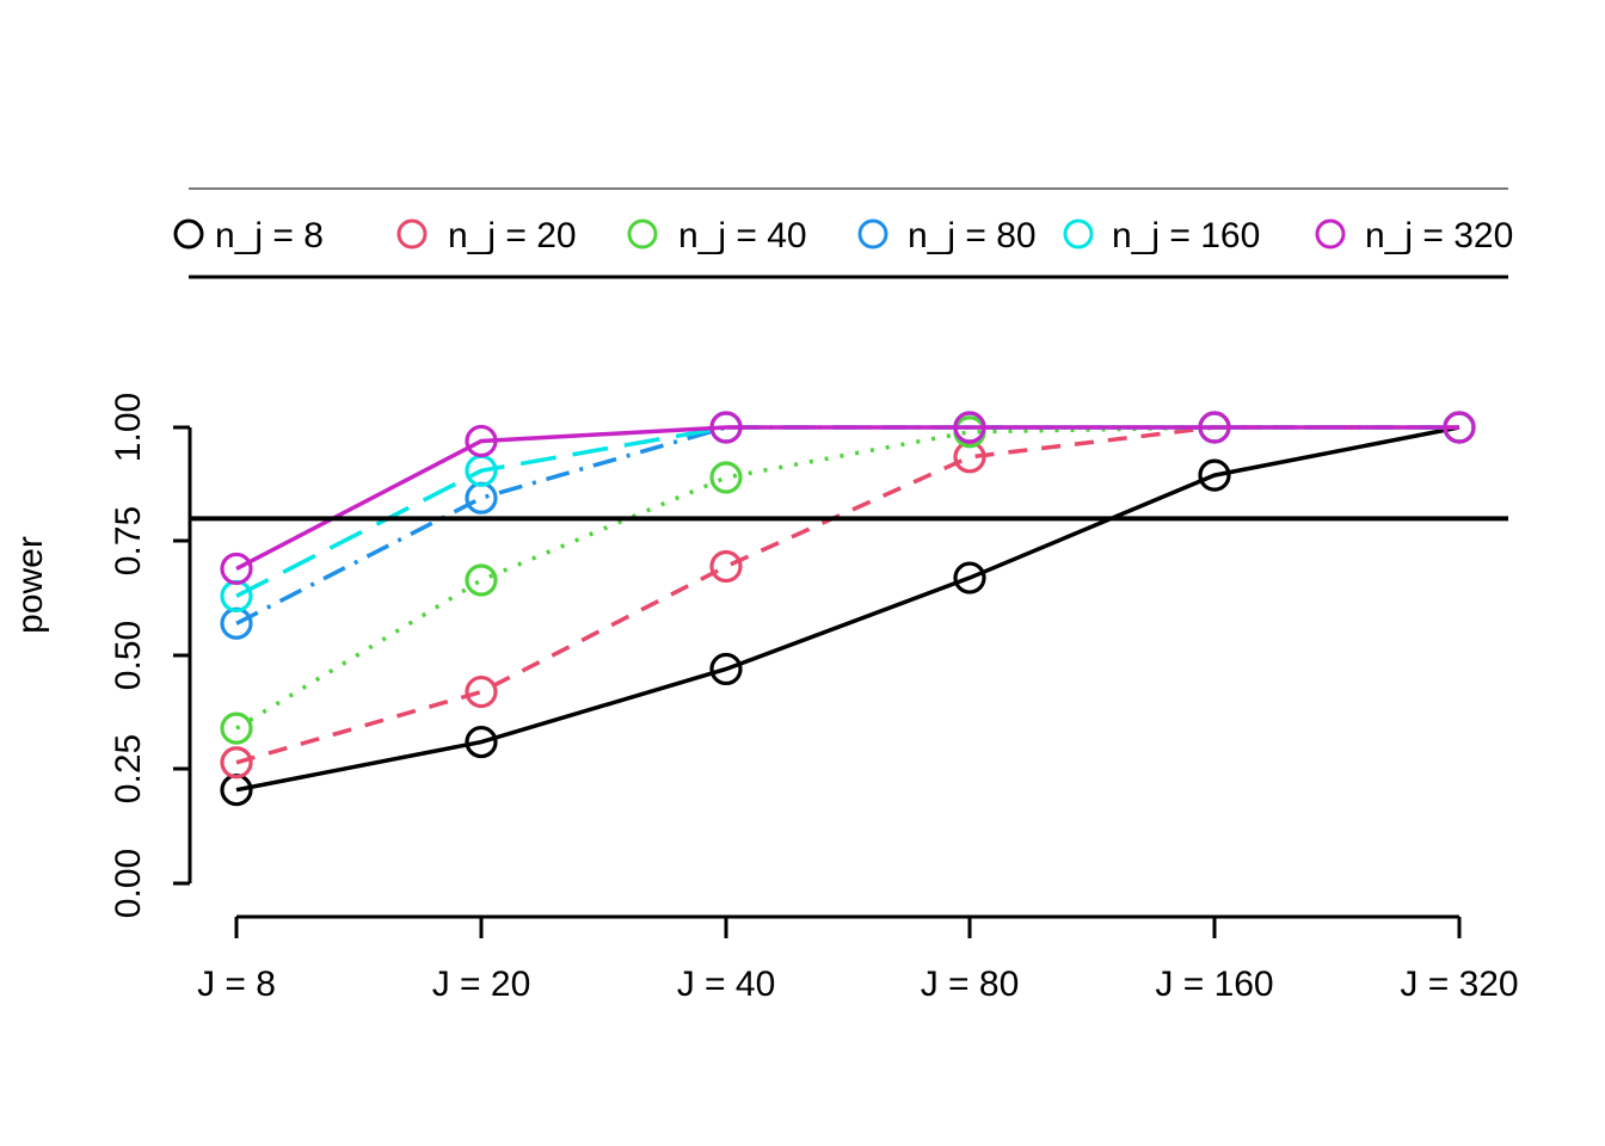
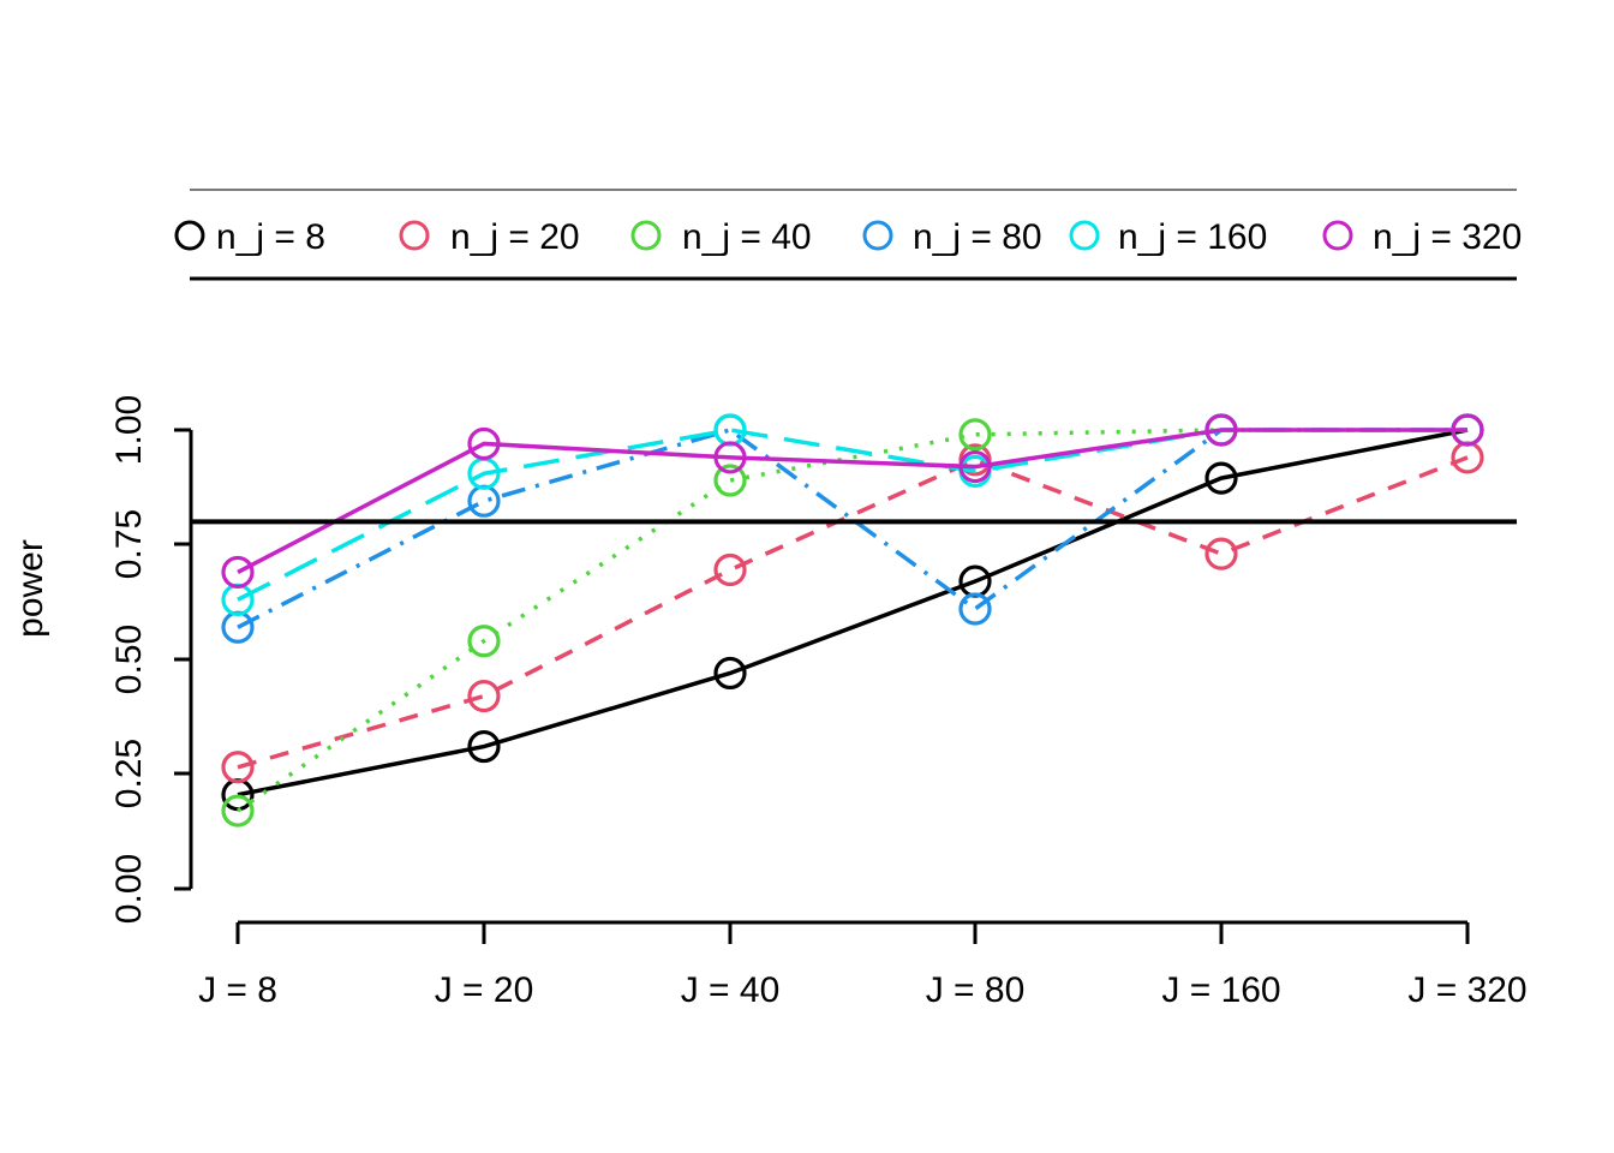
n_j = 40/J = 8: 0.34 -> 0.17
n_j = 40/J = 20: 0.67 -> 0.54
n_j = 320/J = 40: 1.00 -> 0.94
n_j = 80/J = 80: 1.00 -> 0.61
n_j = 160/J = 80: 1.00 -> 0.91
n_j = 320/J = 80: 1.00 -> 0.92
n_j = 20/J = 160: 1.00 -> 0.73
n_j = 20/J = 320: 1.00 -> 0.94
